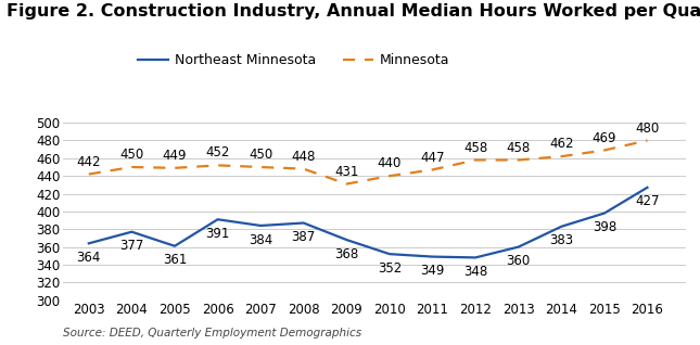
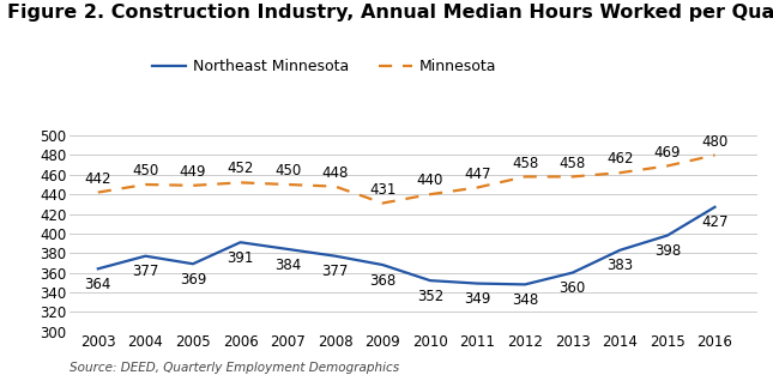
Northeast Minnesota/2005: 361 -> 369
Northeast Minnesota/2008: 387 -> 377
